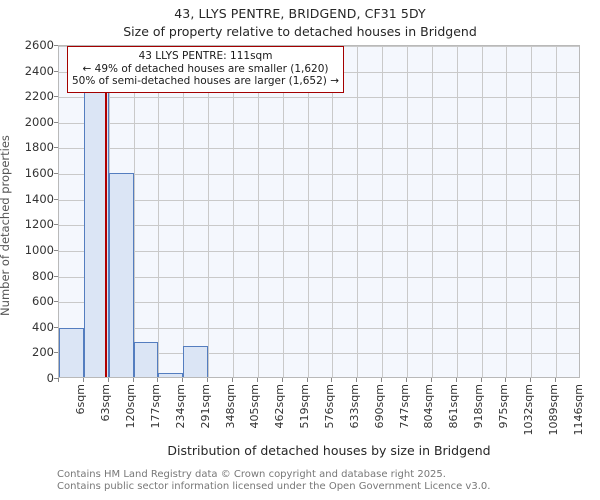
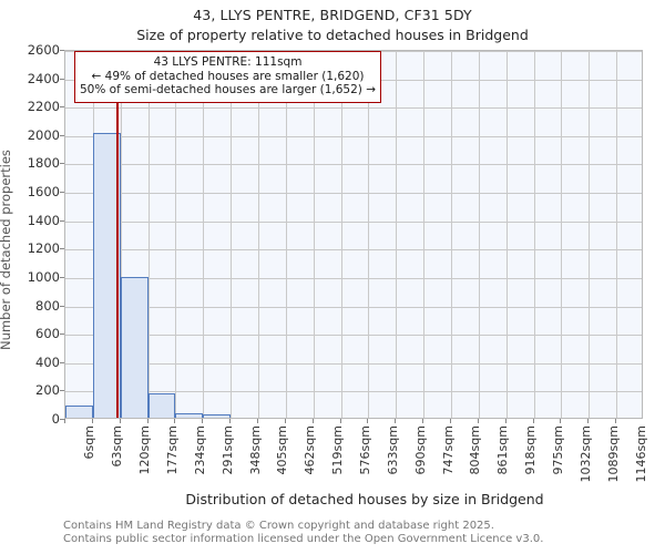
6sqm: 380 -> 80
63sqm: 2300 -> 2000
120sqm: 1590 -> 990
177sqm: 270 -> 180
291sqm: 240 -> 20
